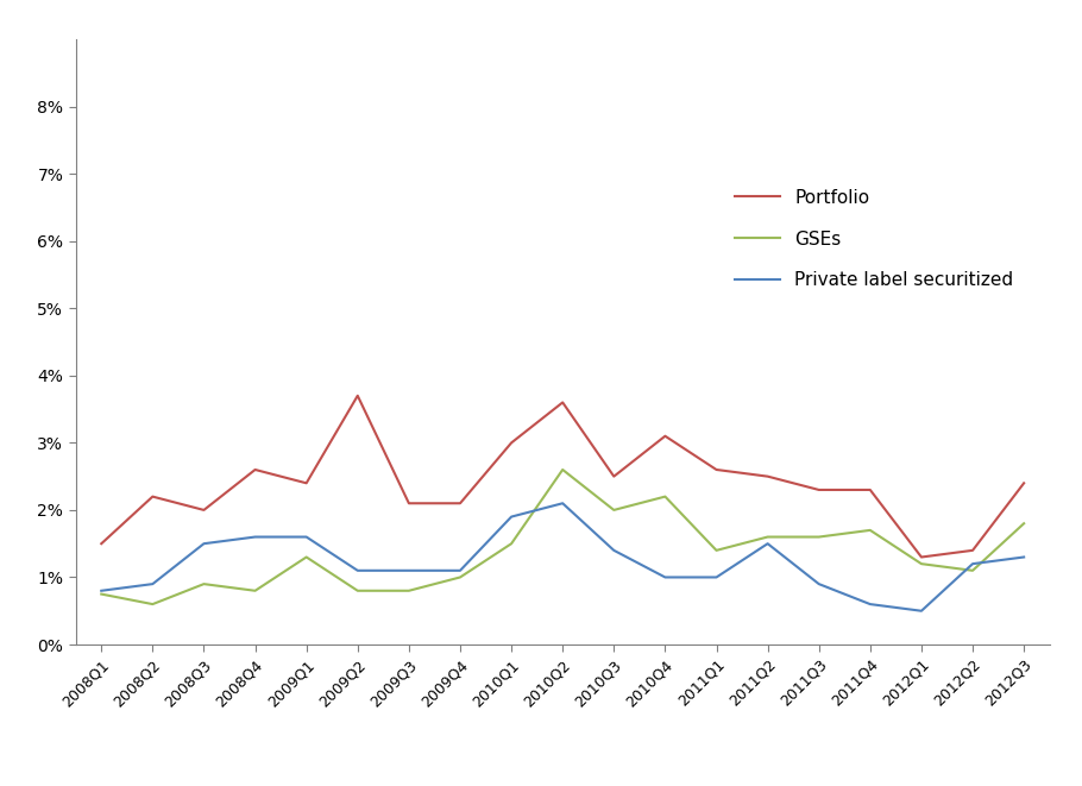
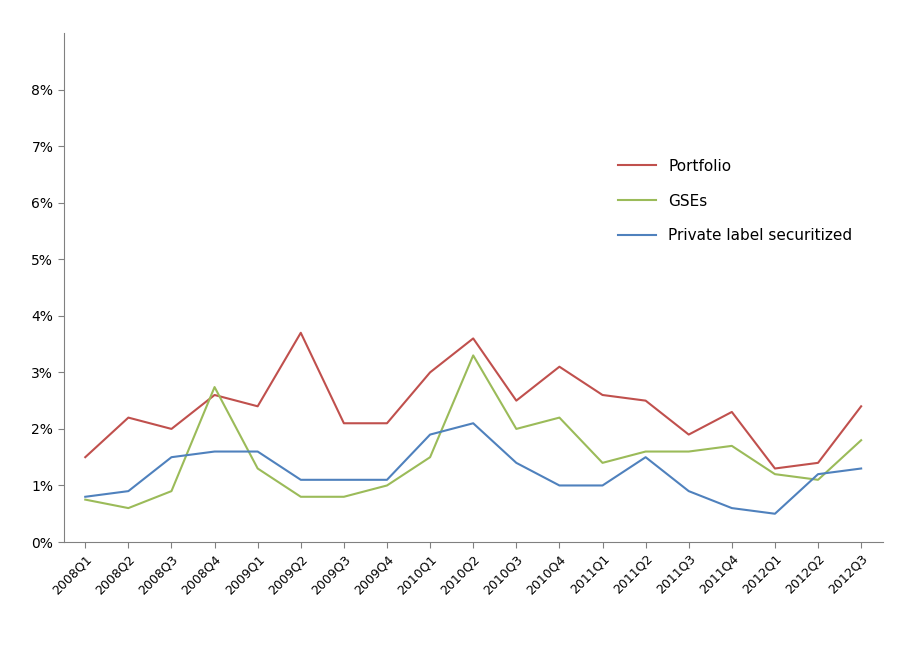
GSEs/2008Q4: 0.80% -> 2.74%
GSEs/2010Q2: 2.60% -> 3.30%
Portfolio/2011Q3: 2.3% -> 1.9%
